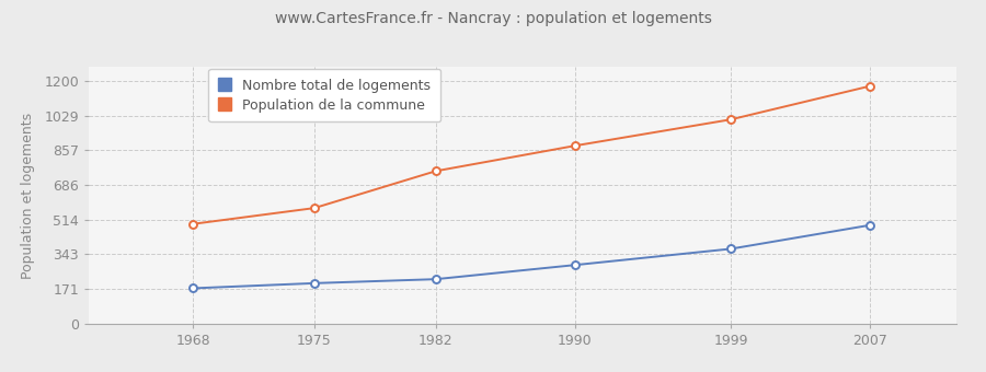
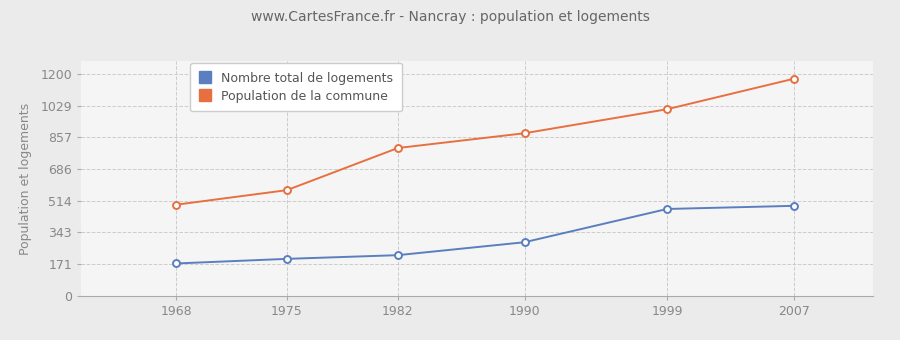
Population de la commune/1982: 760 -> 800
Nombre total de logements/1999: 370 -> 470
